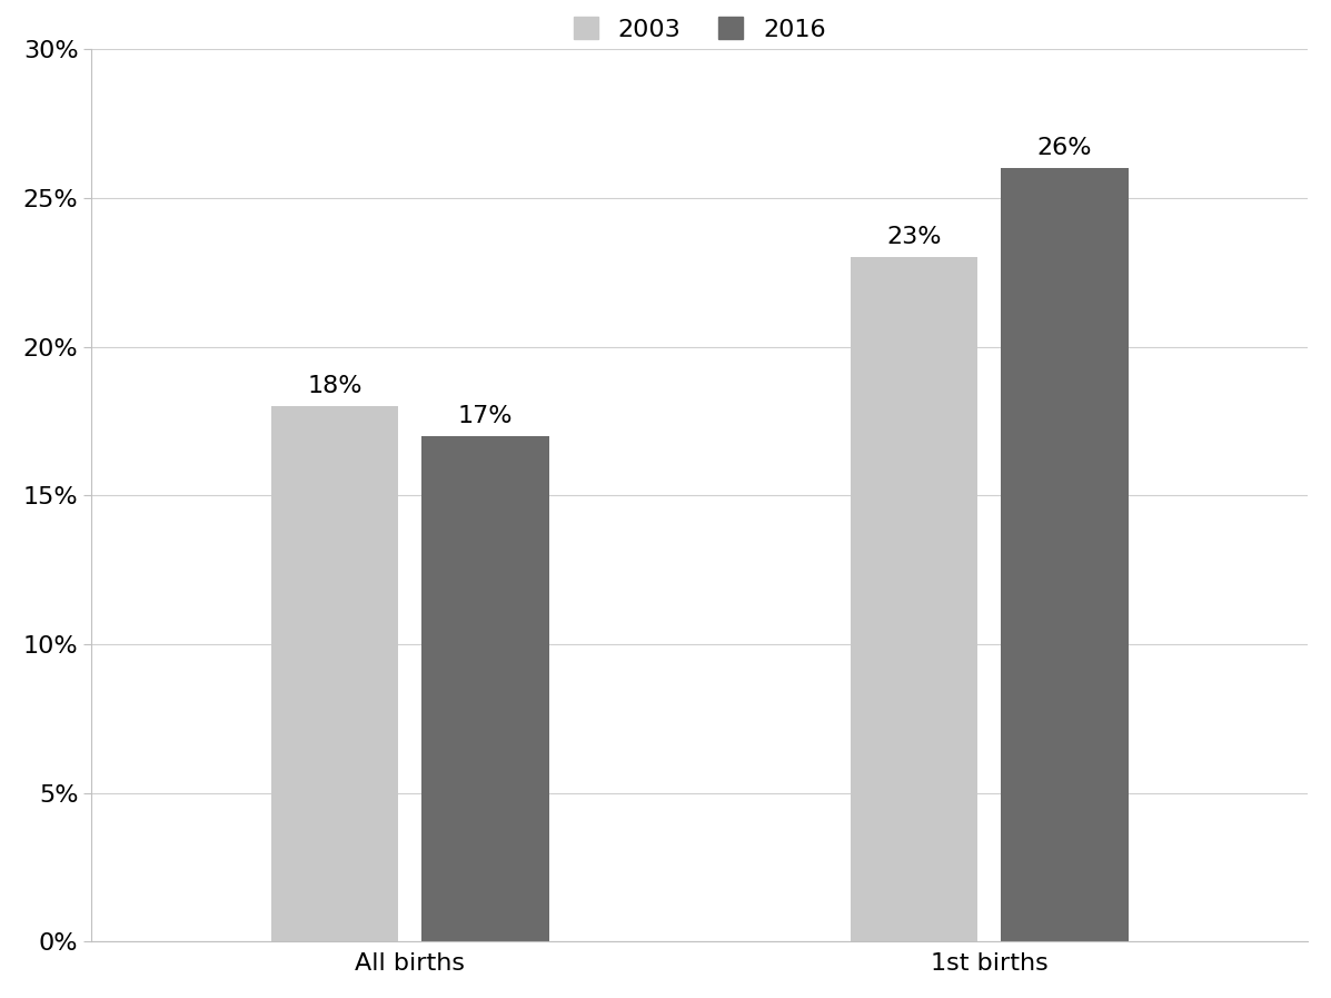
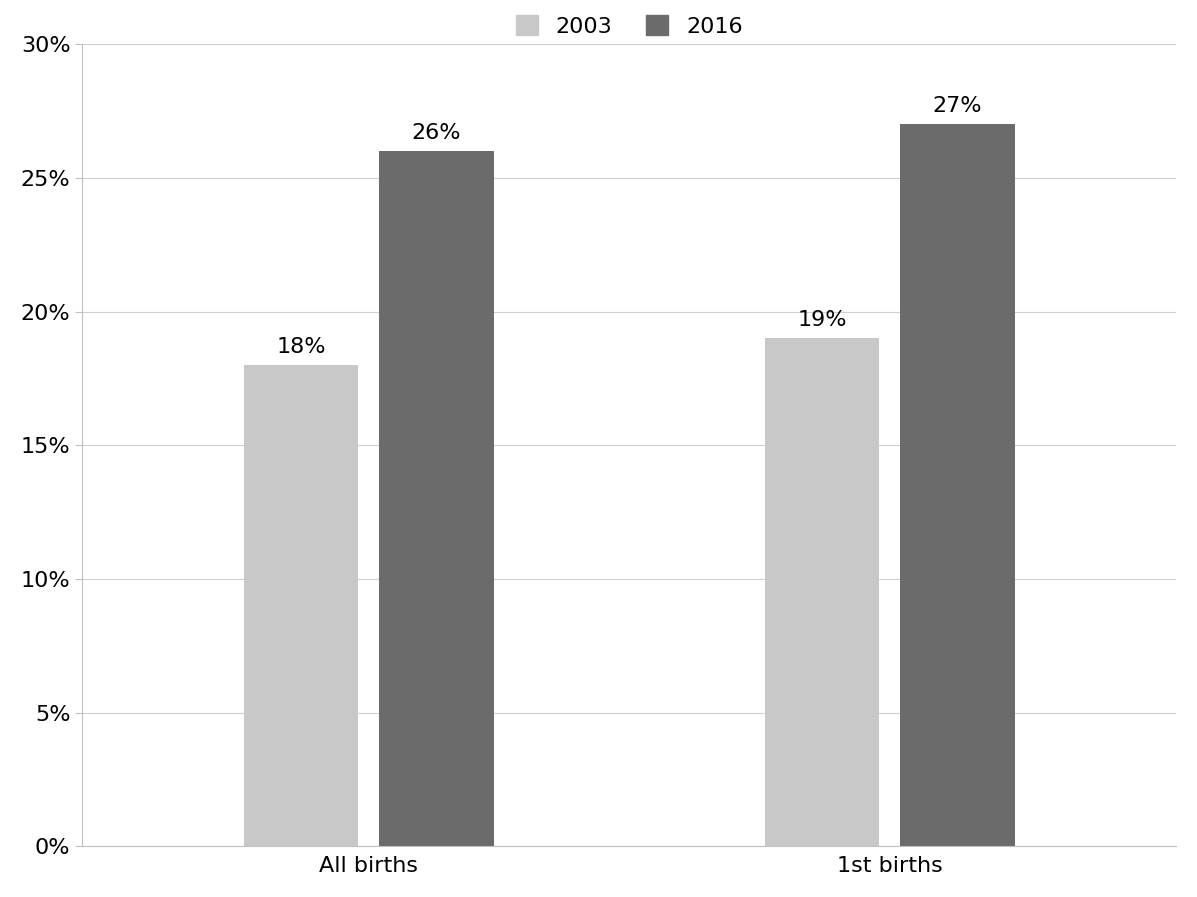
2016/All births: 17% -> 26%
2003/1st births: 23% -> 19%
2016/1st births: 26% -> 27%
